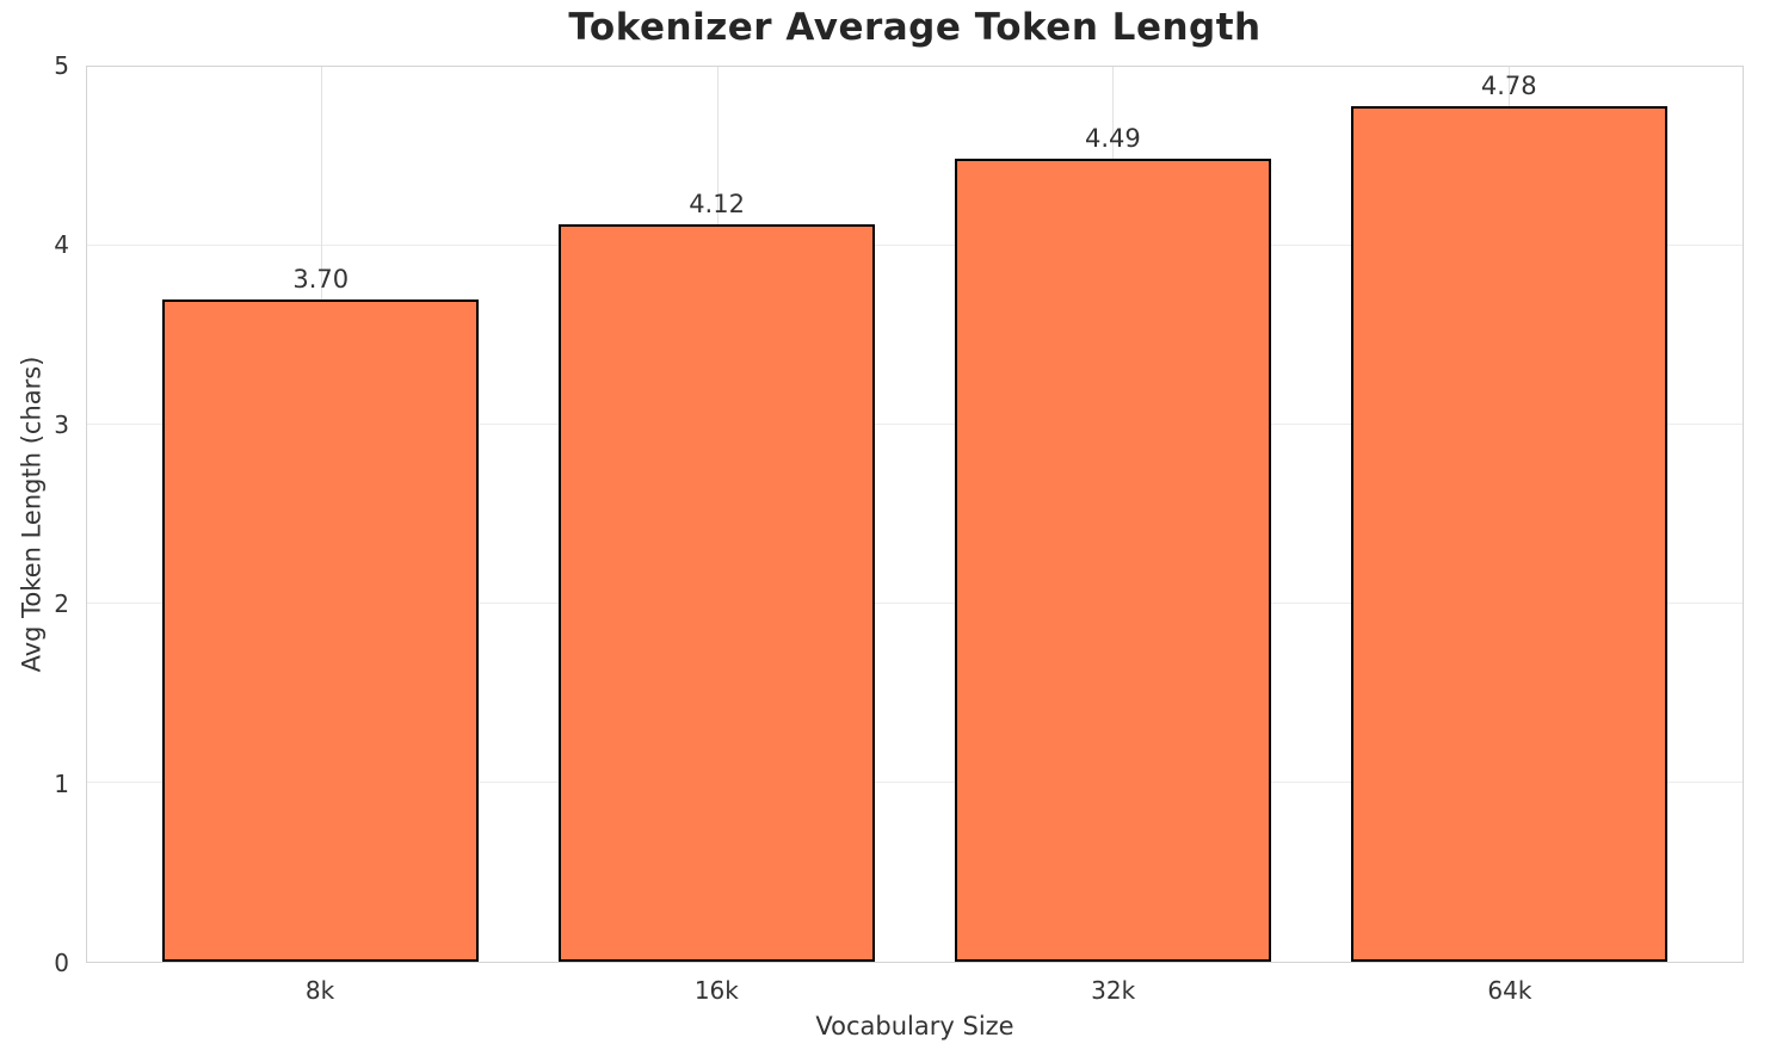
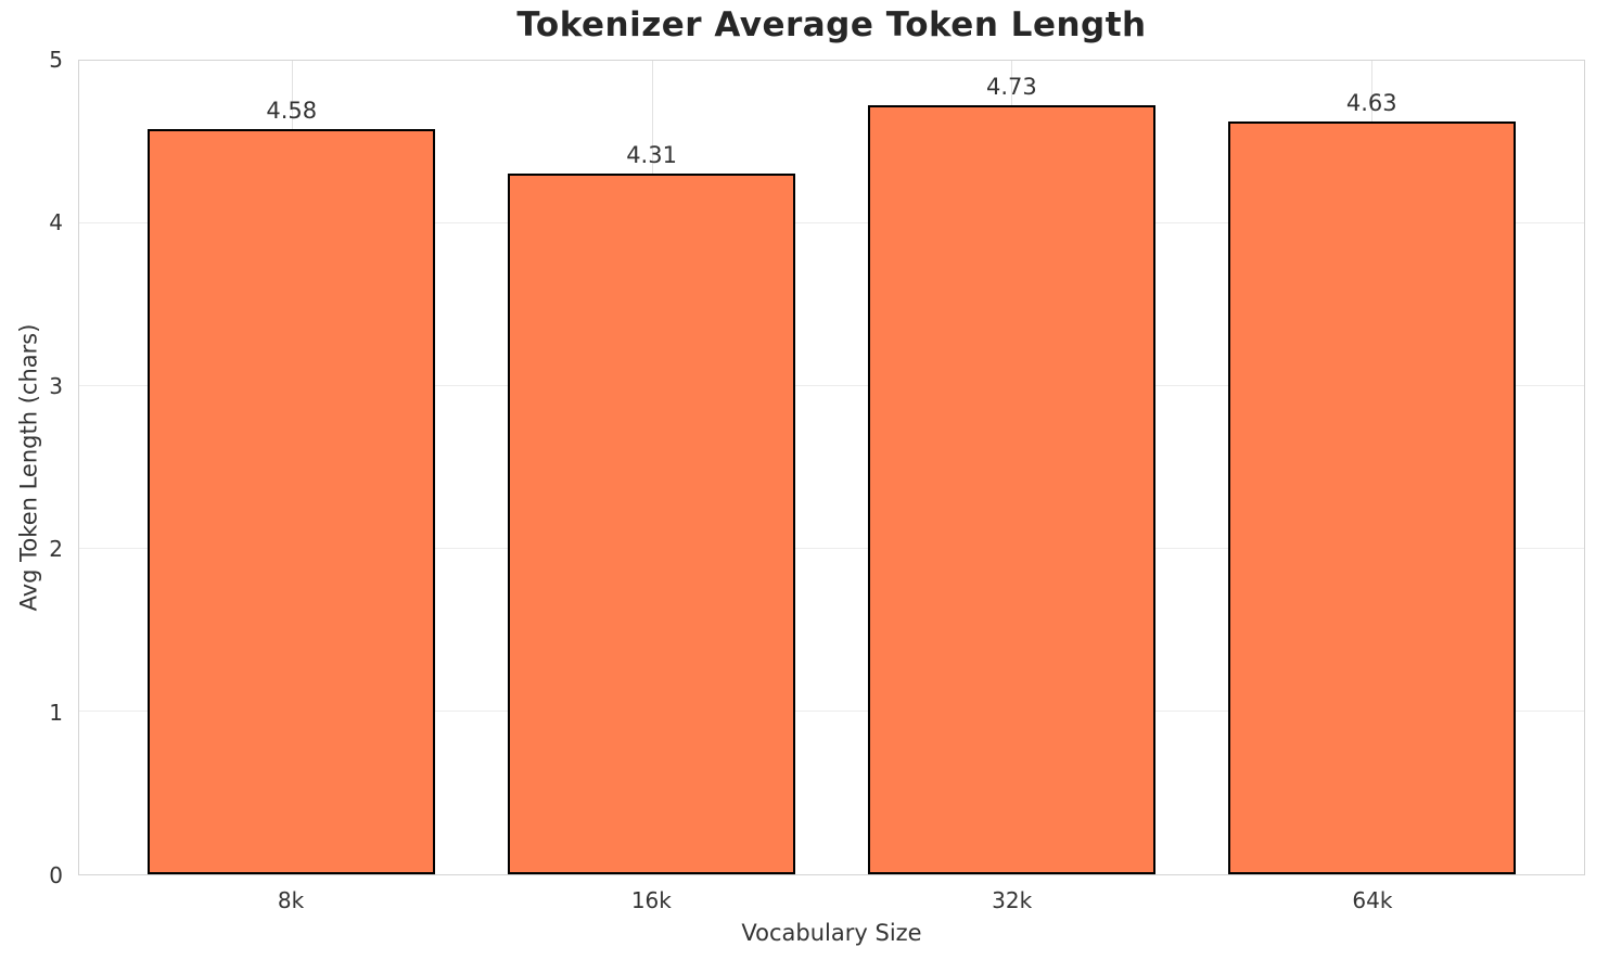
8k: 3.70 -> 4.58
16k: 4.12 -> 4.31
32k: 4.49 -> 4.73
64k: 4.78 -> 4.63
